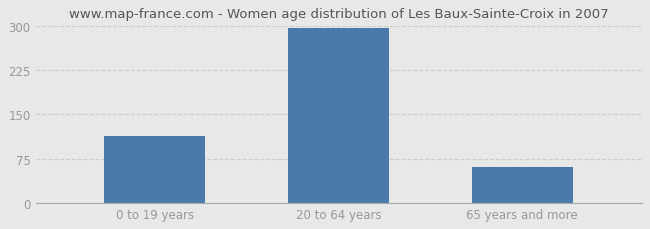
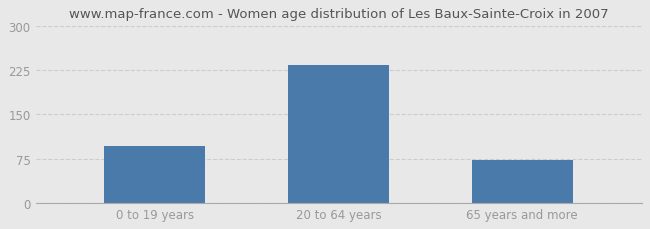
0 to 19 years: 113 -> 96
20 to 64 years: 296 -> 234
65 years and more: 60 -> 72
